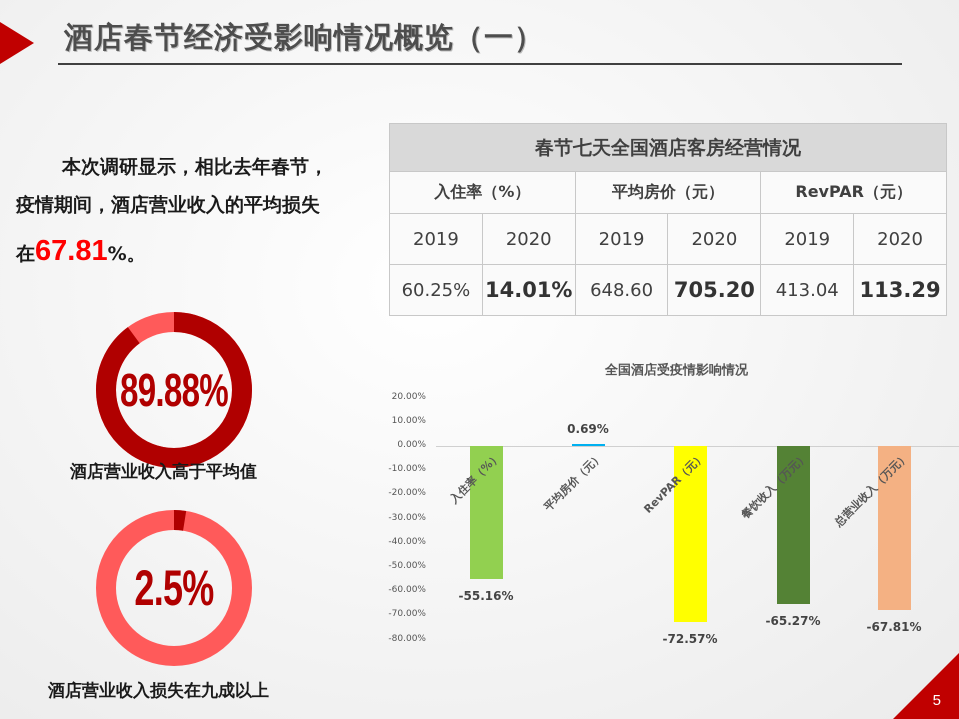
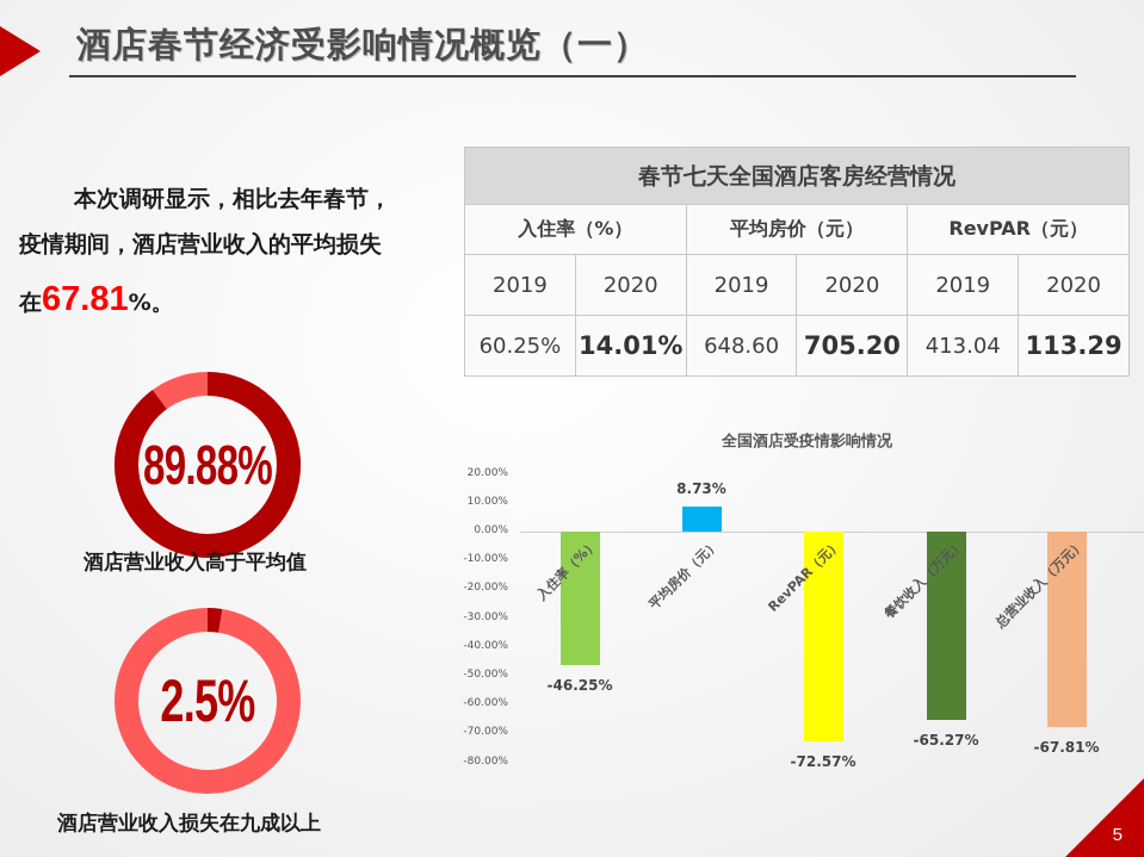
入住率（%）: -55.16% -> -46.25%
平均房价（元）: 0.69% -> 8.73%
